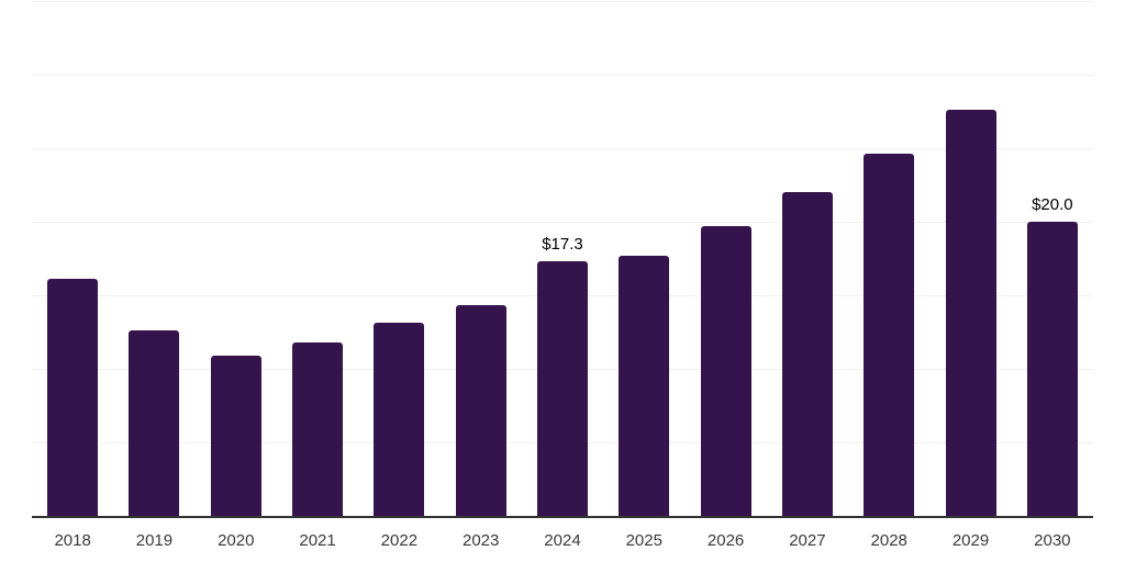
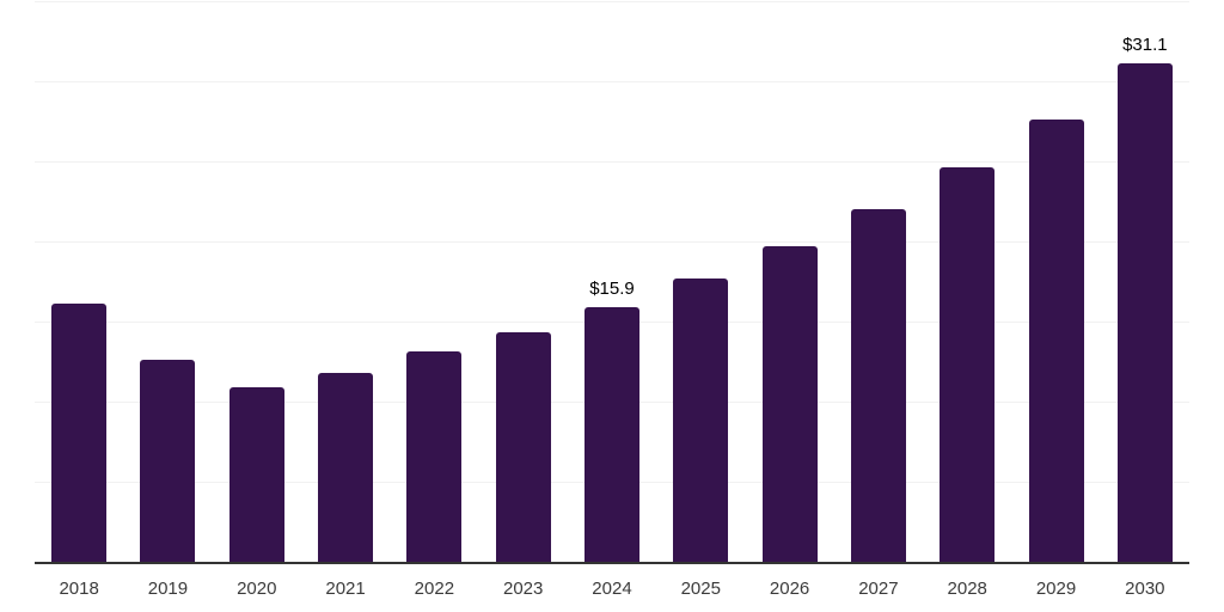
2024: $17.3 -> $15.9
2030: $20.0 -> $31.1
